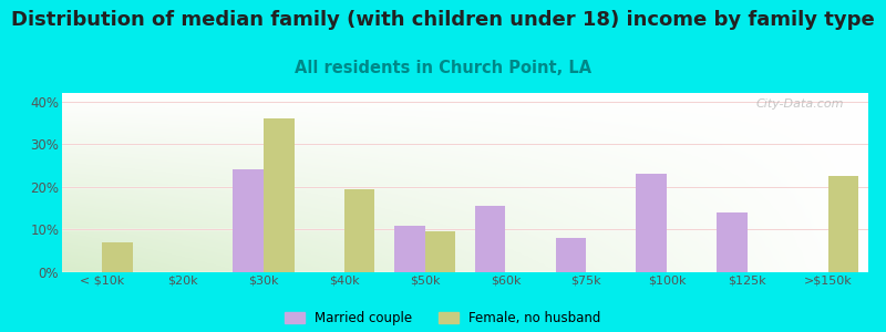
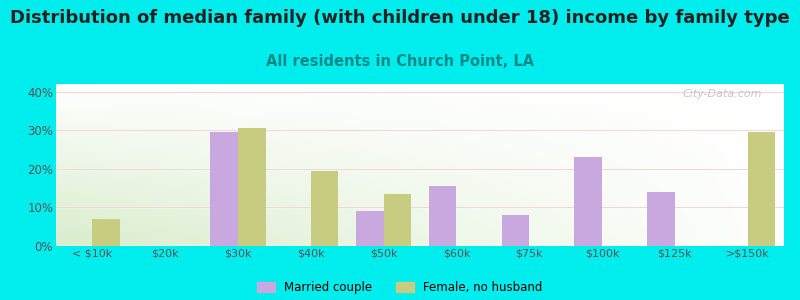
Married couple/$30k: 24.0% -> 29.5%
Female, no husband/$30k: 36.0% -> 30.5%
Married couple/$50k: 11.0% -> 9.0%
Female, no husband/$50k: 9.5% -> 13.5%
Female, no husband/>$150k: 22.5% -> 29.5%
